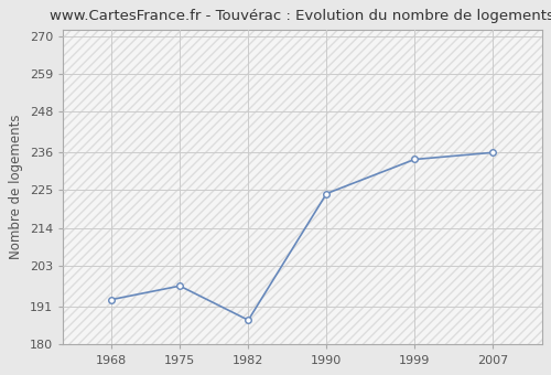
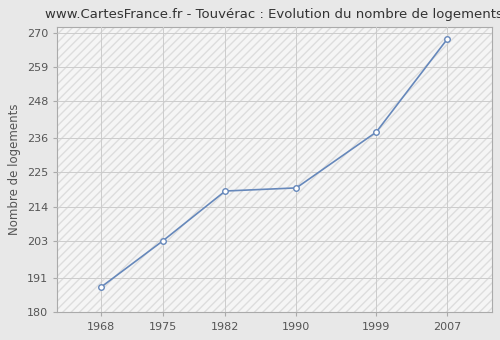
1968: 193 -> 188
1975: 197 -> 203
1982: 187 -> 219
1990: 224 -> 220
1999: 234 -> 238
2007: 236 -> 268
